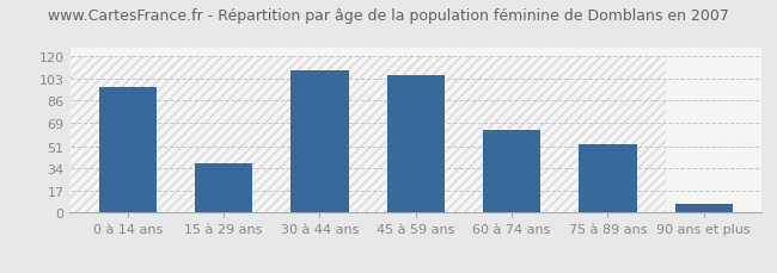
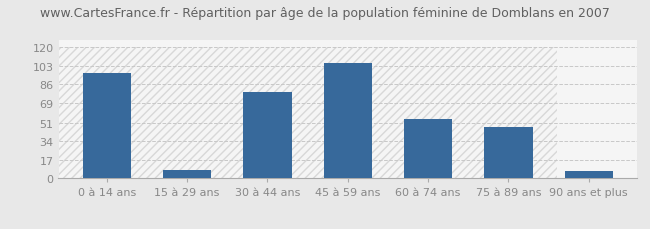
15 à 29 ans: 38 -> 8
30 à 44 ans: 109 -> 79
60 à 74 ans: 63 -> 54
75 à 89 ans: 52 -> 47
